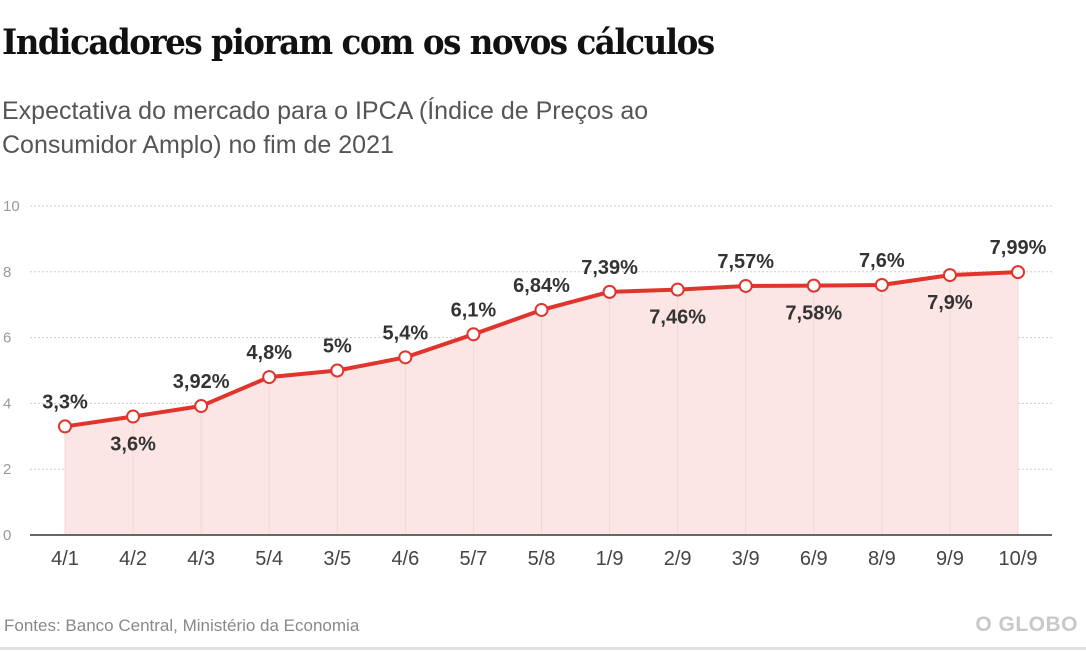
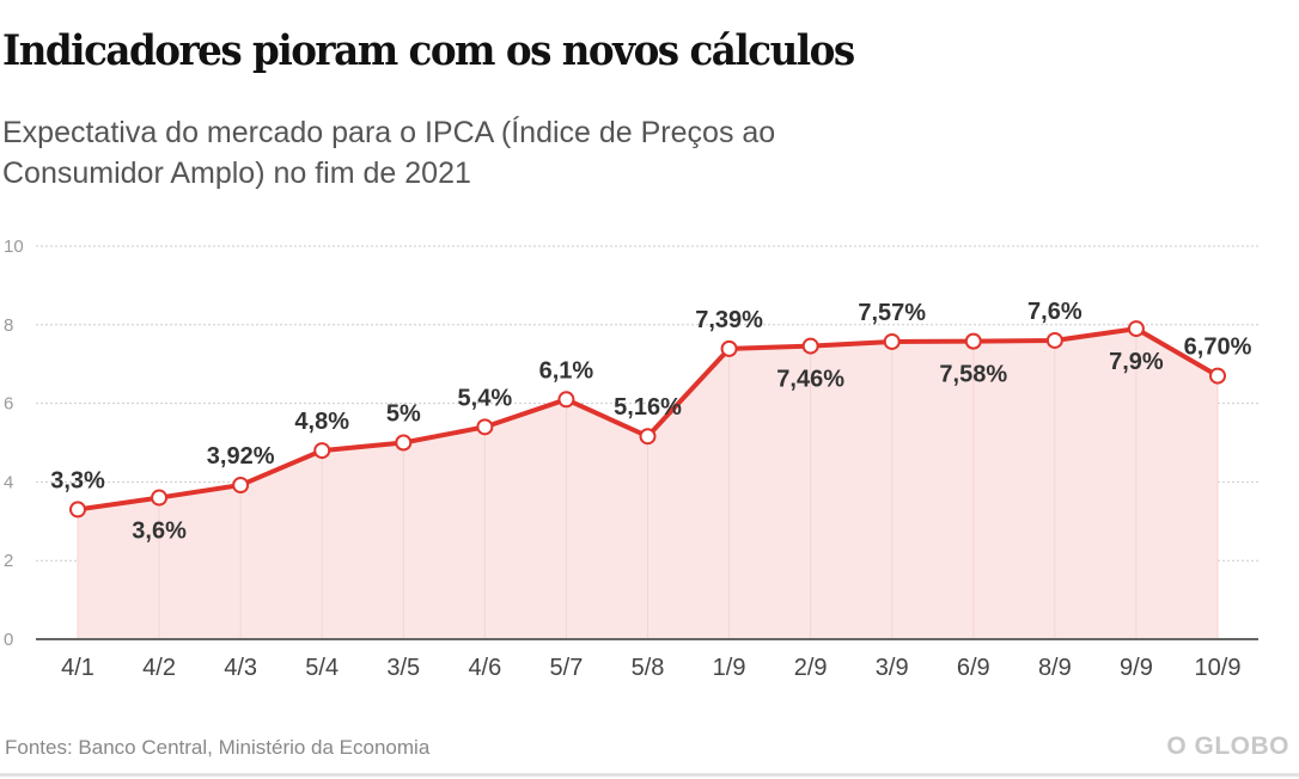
5/8: 6,84% -> 5,16%
10/9: 7,99% -> 6,70%
